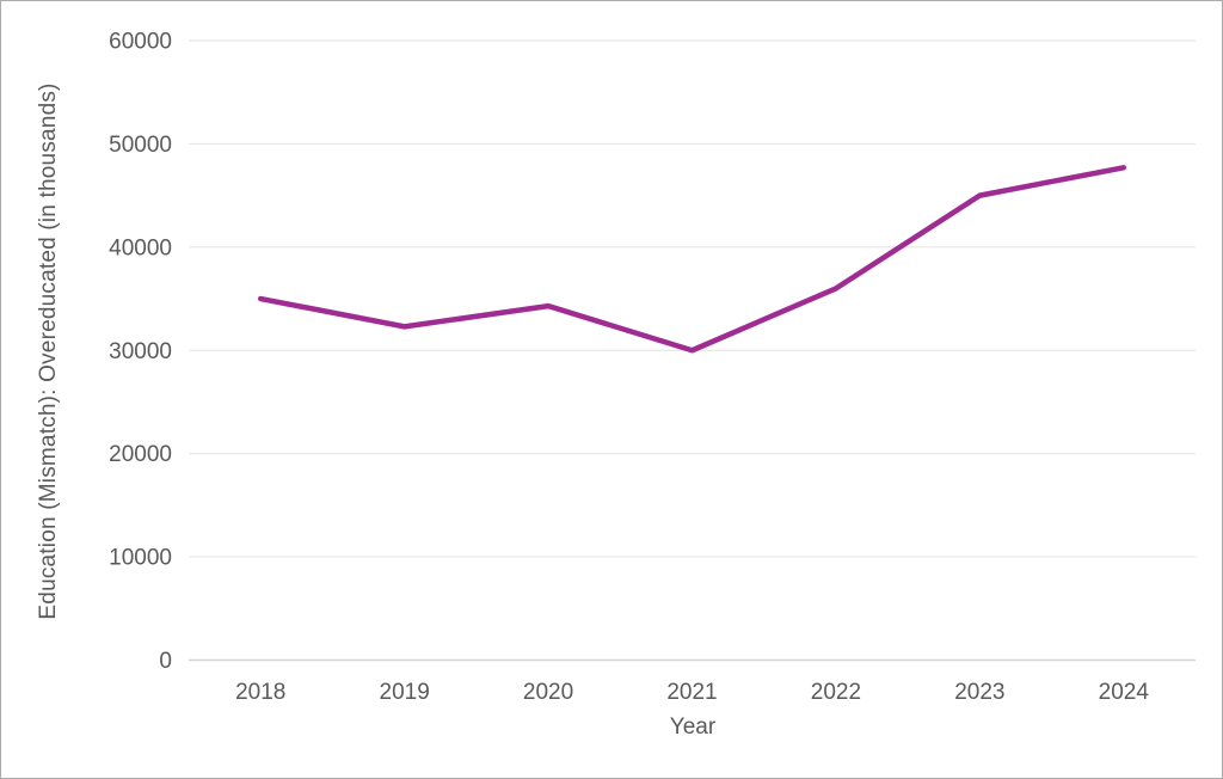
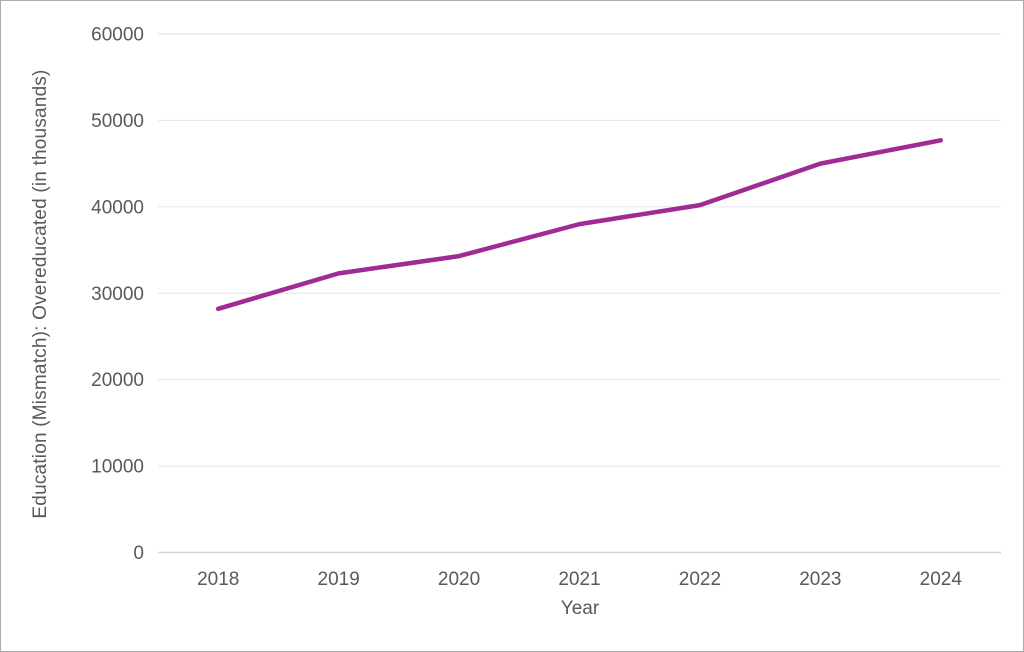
2018: 35000 -> 28000
2021: 30000 -> 38000
2022: 36000 -> 40000
